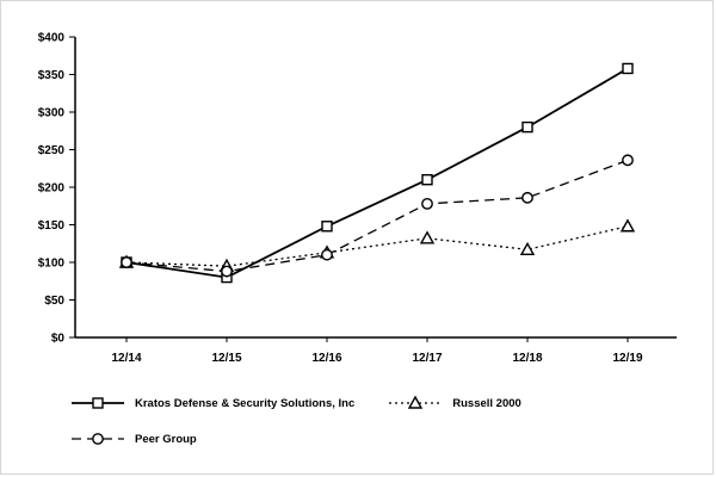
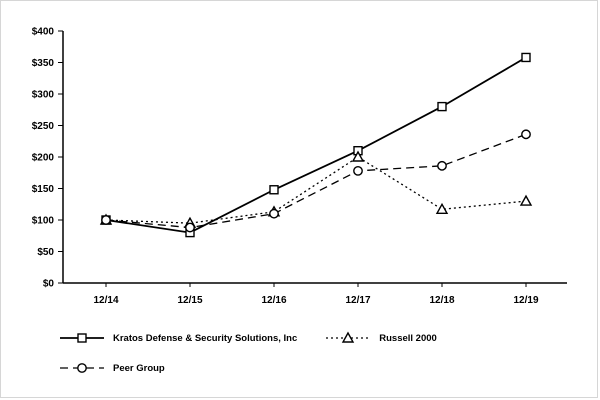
Russell 2000/12/17: $130 -> $200
Russell 2000/12/19: $150 -> $130
